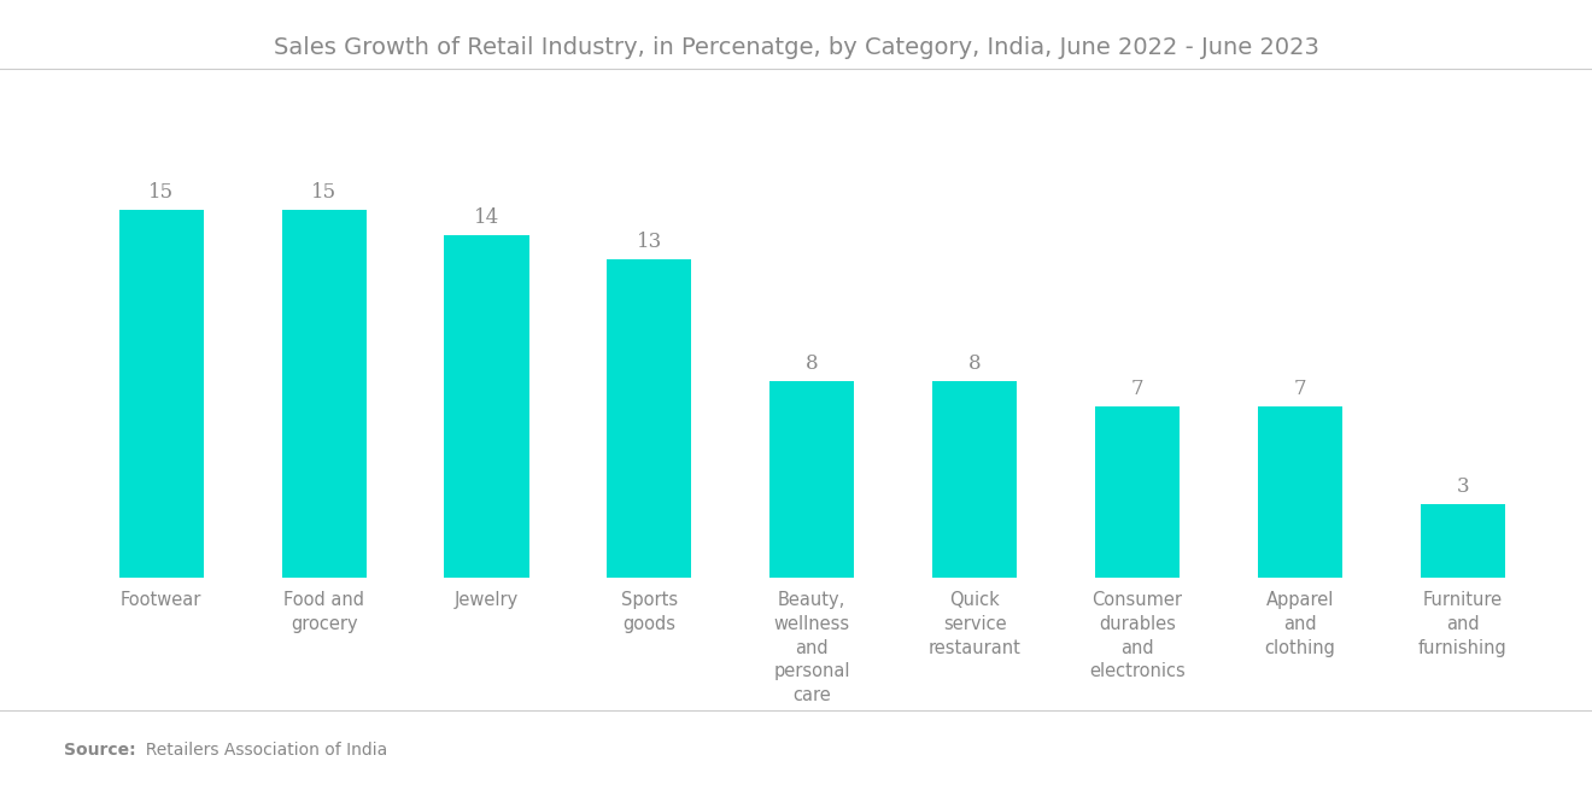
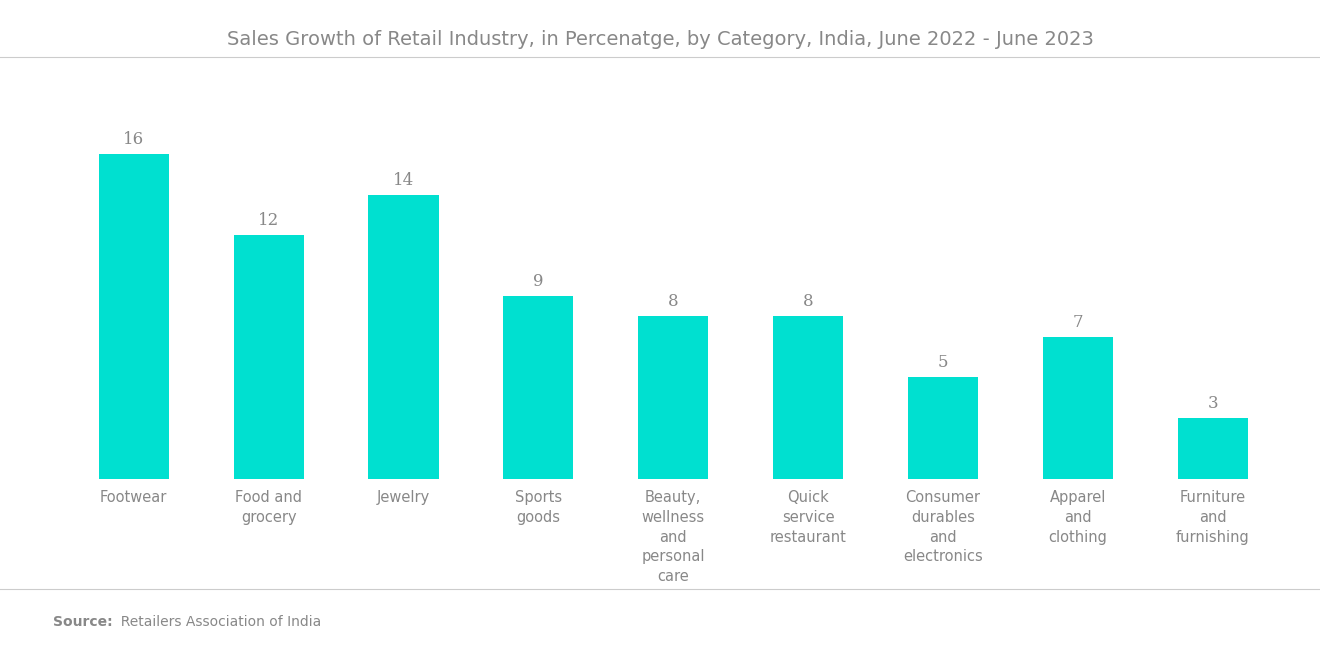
Footwear: 15 -> 16
Food and grocery: 15 -> 12
Sports goods: 13 -> 9
Consumer durables and electronics: 7 -> 5
